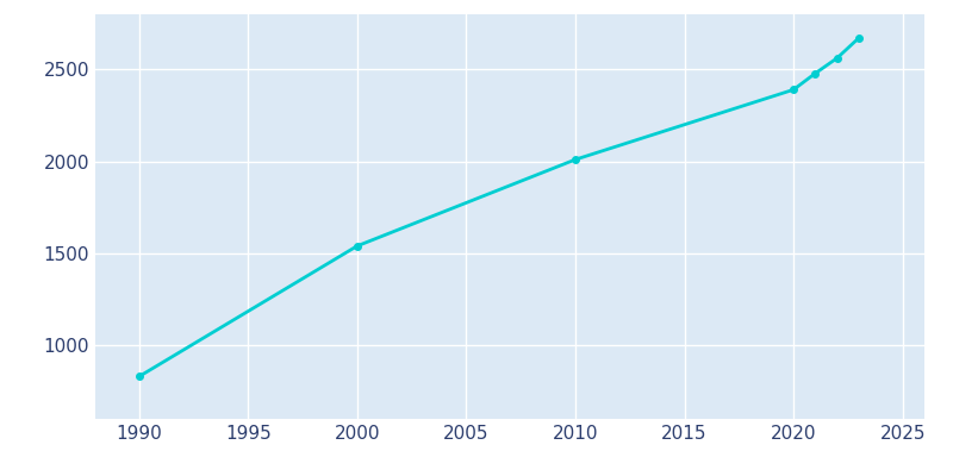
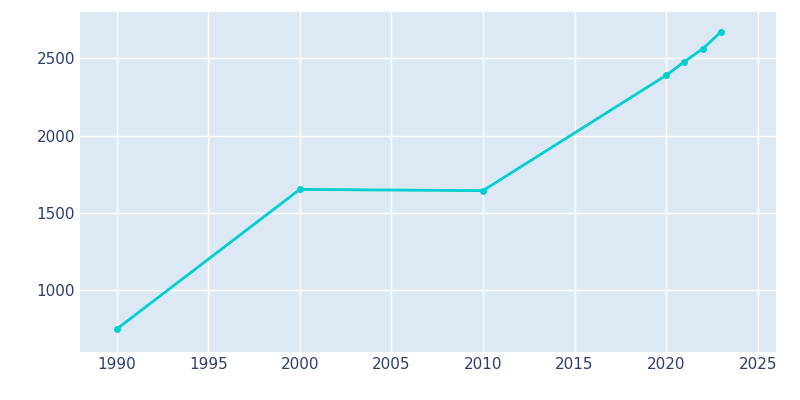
1990: 830 -> 750
2000: 1540 -> 1650
2010: 2010 -> 1640
